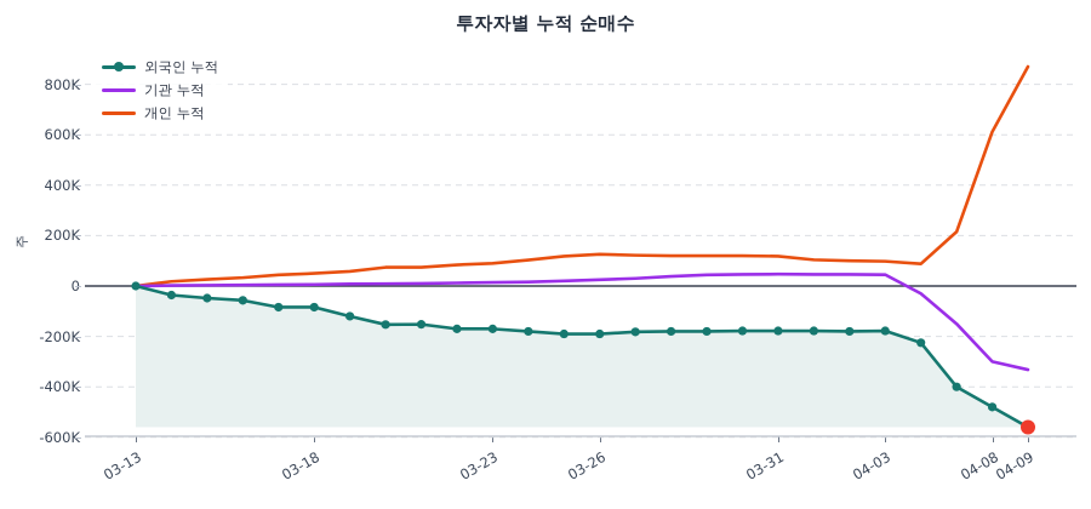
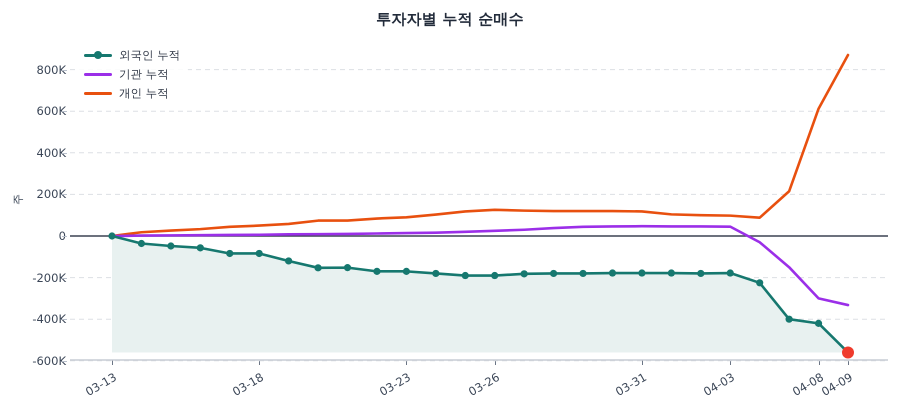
외국인 누적/04-08: -480K -> -420K
